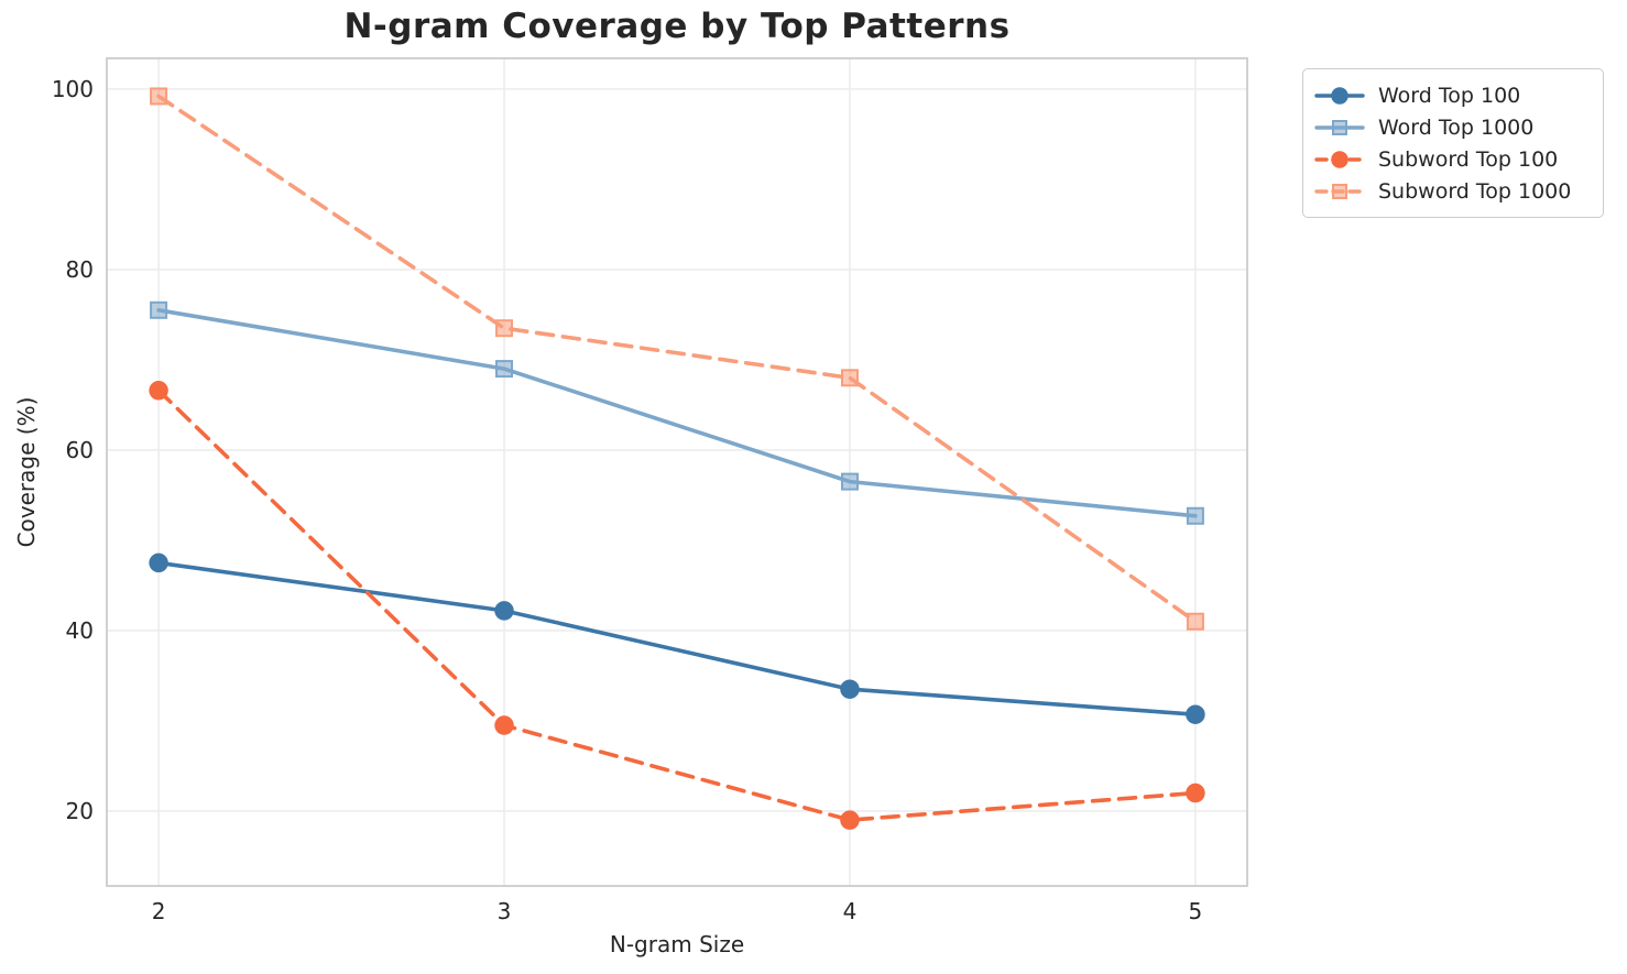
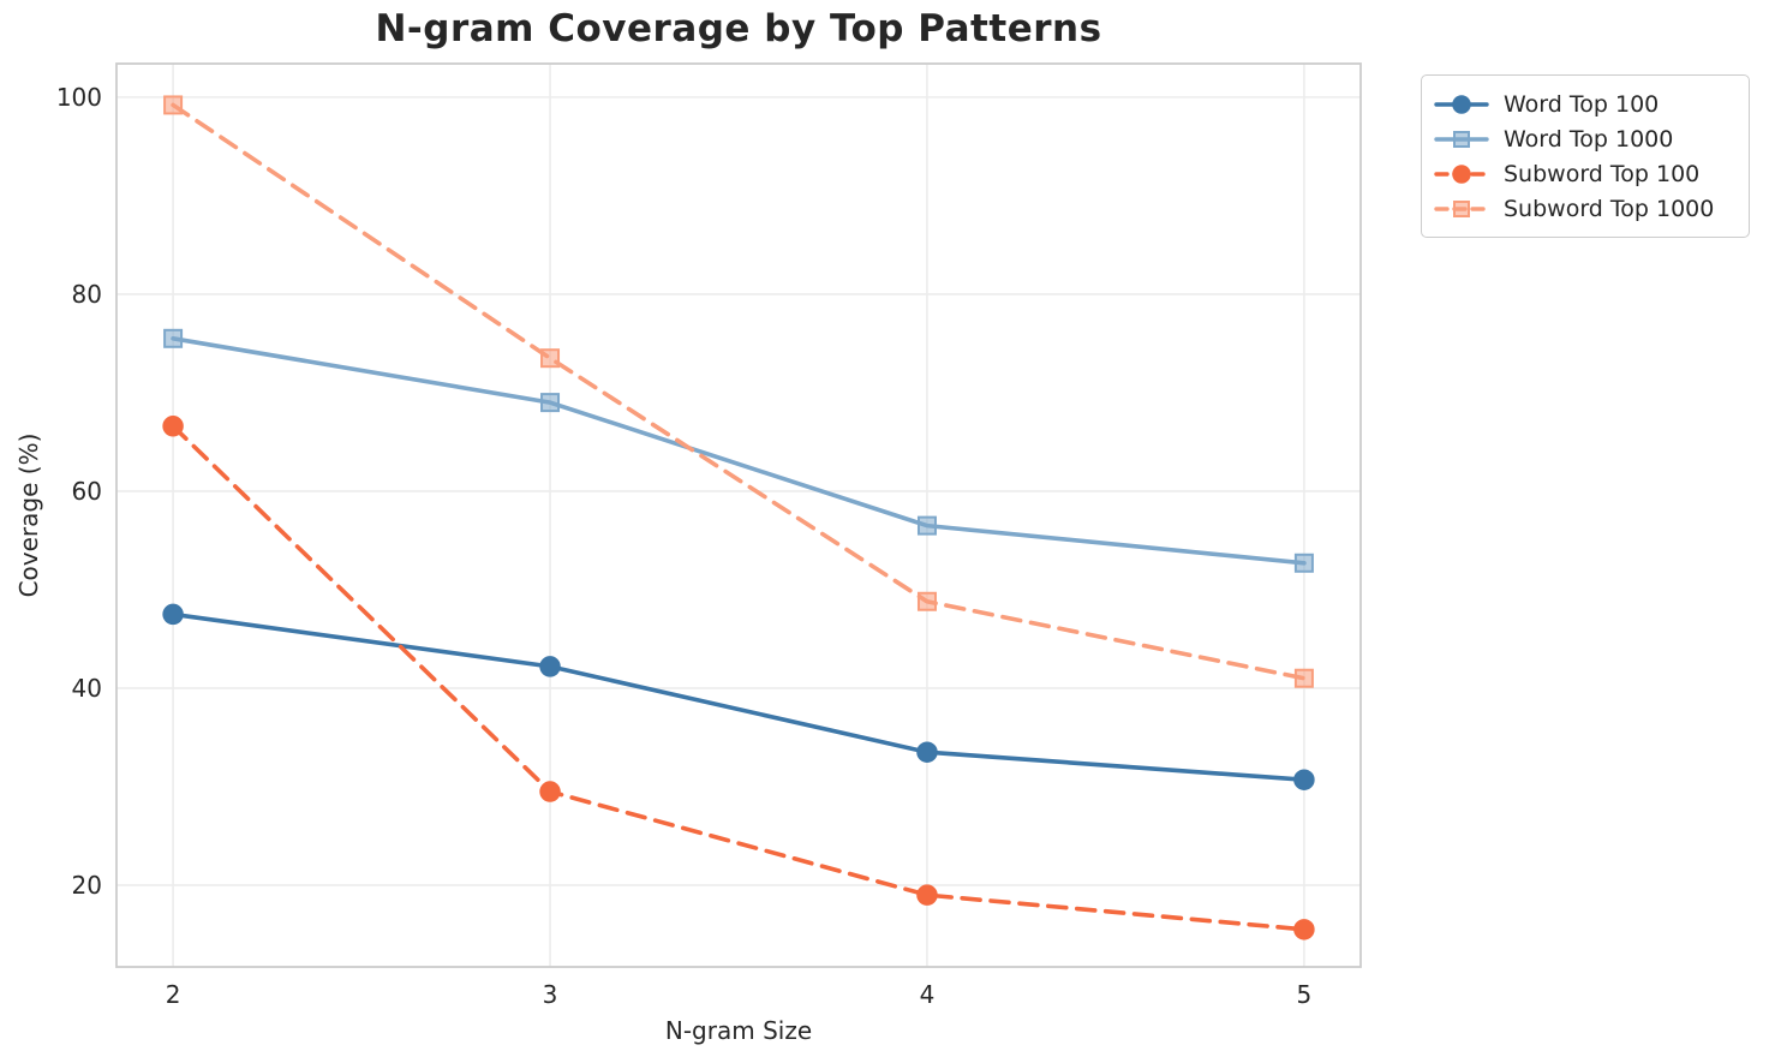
Subword Top 1000/4: 68 -> 49
Subword Top 100/5: 22 -> 16
